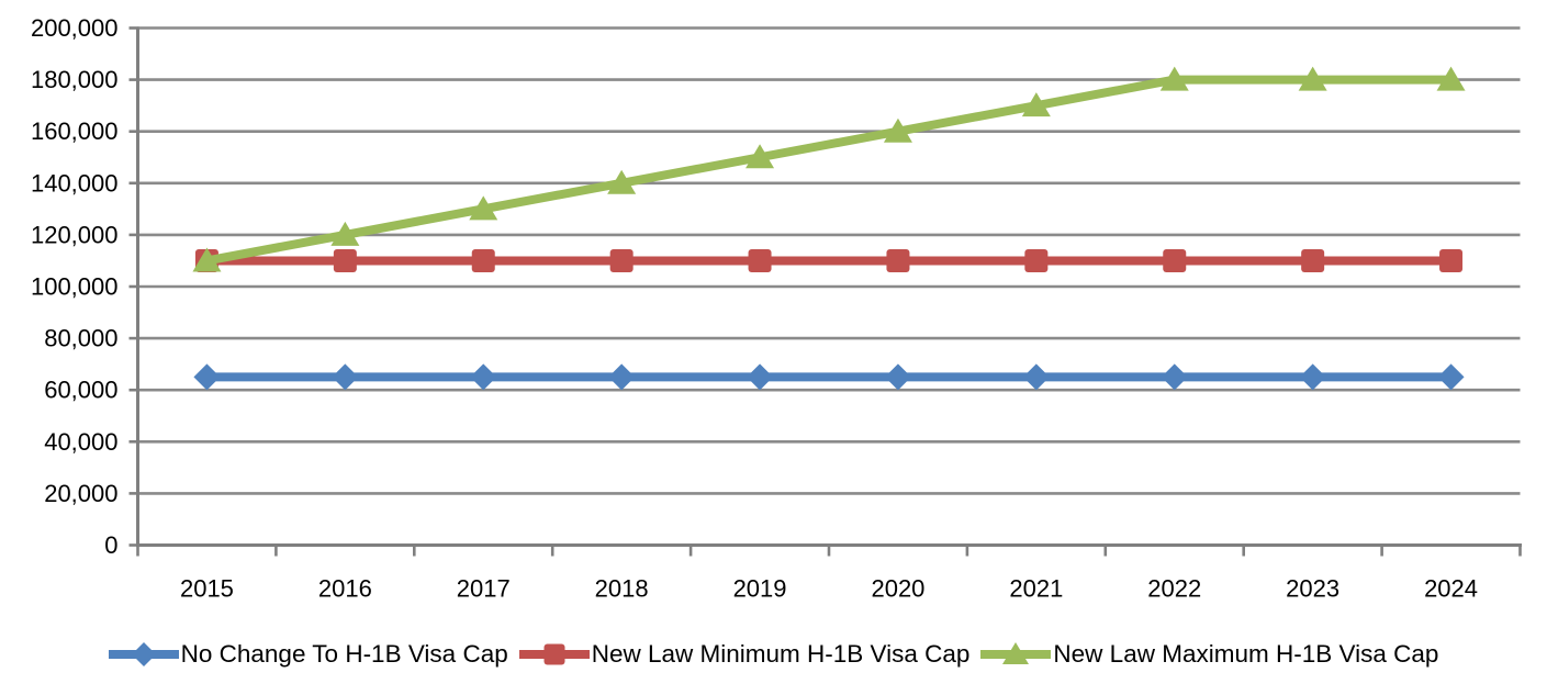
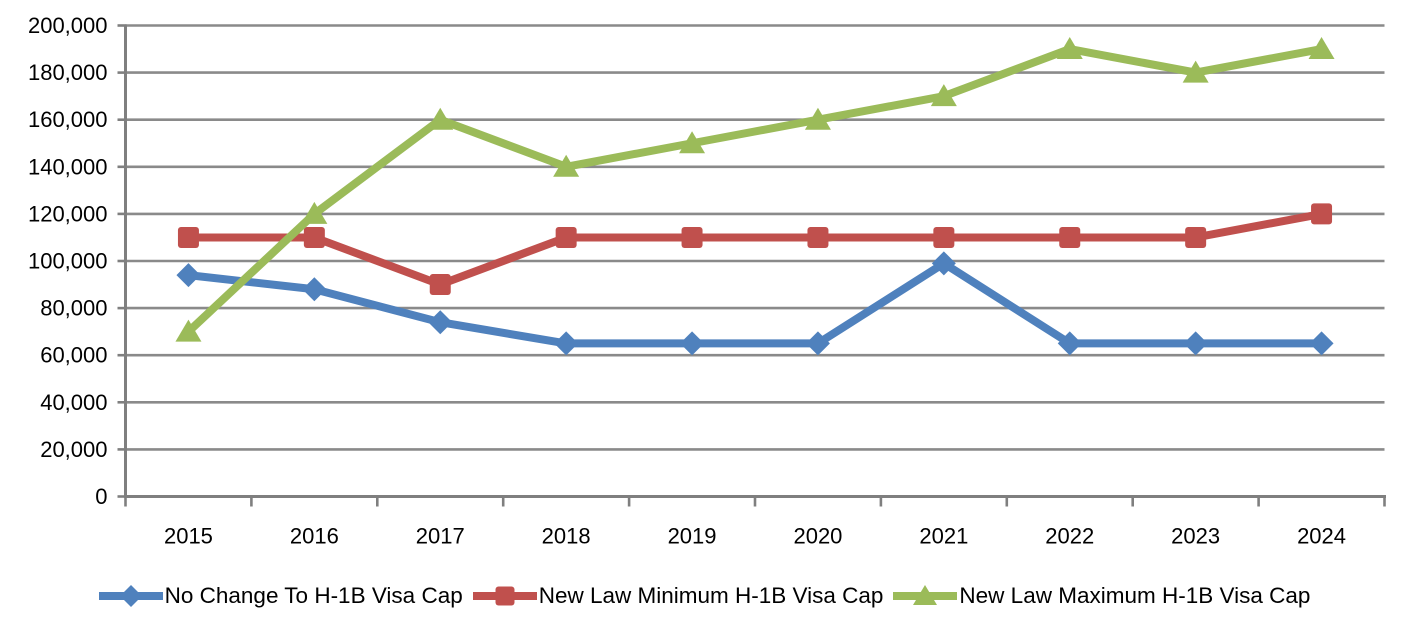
No Change To H-1B Visa Cap/2015: 65000 -> 94000
New Law Maximum H-1B Visa Cap/2015: 110000 -> 70000
No Change To H-1B Visa Cap/2016: 65000 -> 88000
No Change To H-1B Visa Cap/2017: 65000 -> 74000
New Law Minimum H-1B Visa Cap/2017: 110000 -> 90000
New Law Maximum H-1B Visa Cap/2017: 130000 -> 160000
No Change To H-1B Visa Cap/2021: 65000 -> 99000
New Law Maximum H-1B Visa Cap/2022: 180000 -> 190000
New Law Minimum H-1B Visa Cap/2024: 110000 -> 120000
New Law Maximum H-1B Visa Cap/2024: 180000 -> 190000
